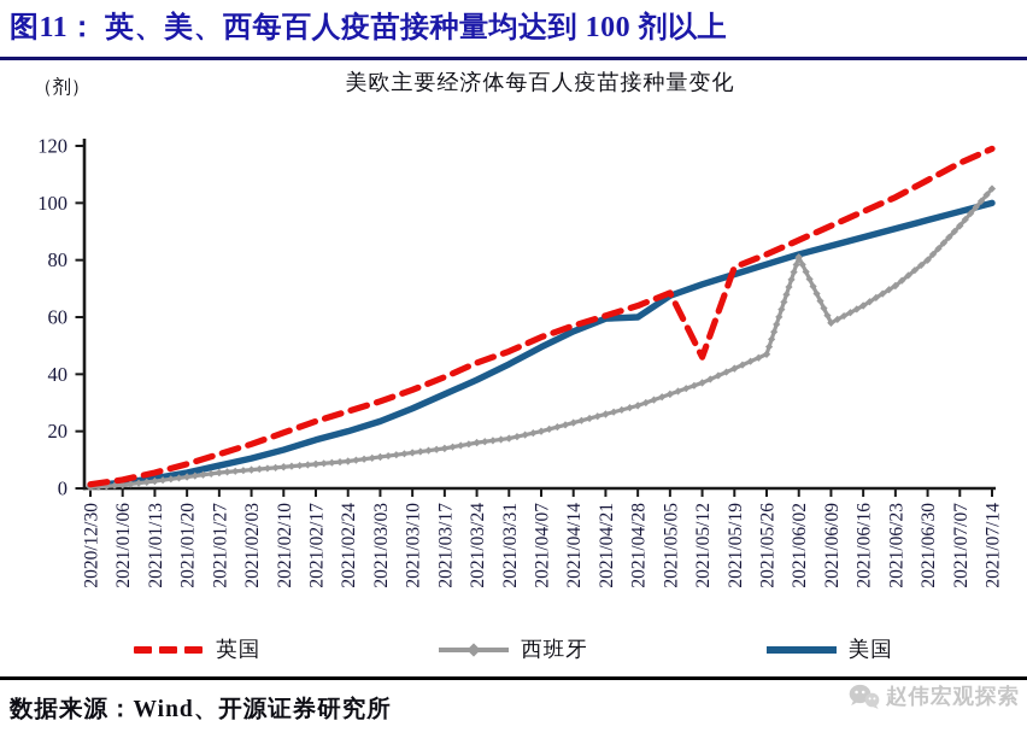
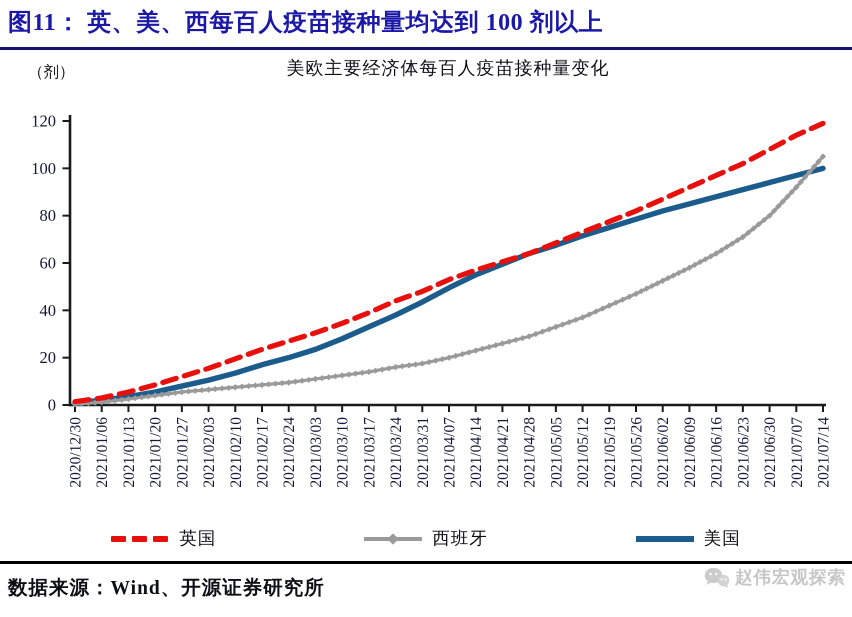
美国/2021/04/28: 60 -> 64
英国/2021/05/12: 46 -> 73
西班牙/2021/06/02: 81 -> 52
